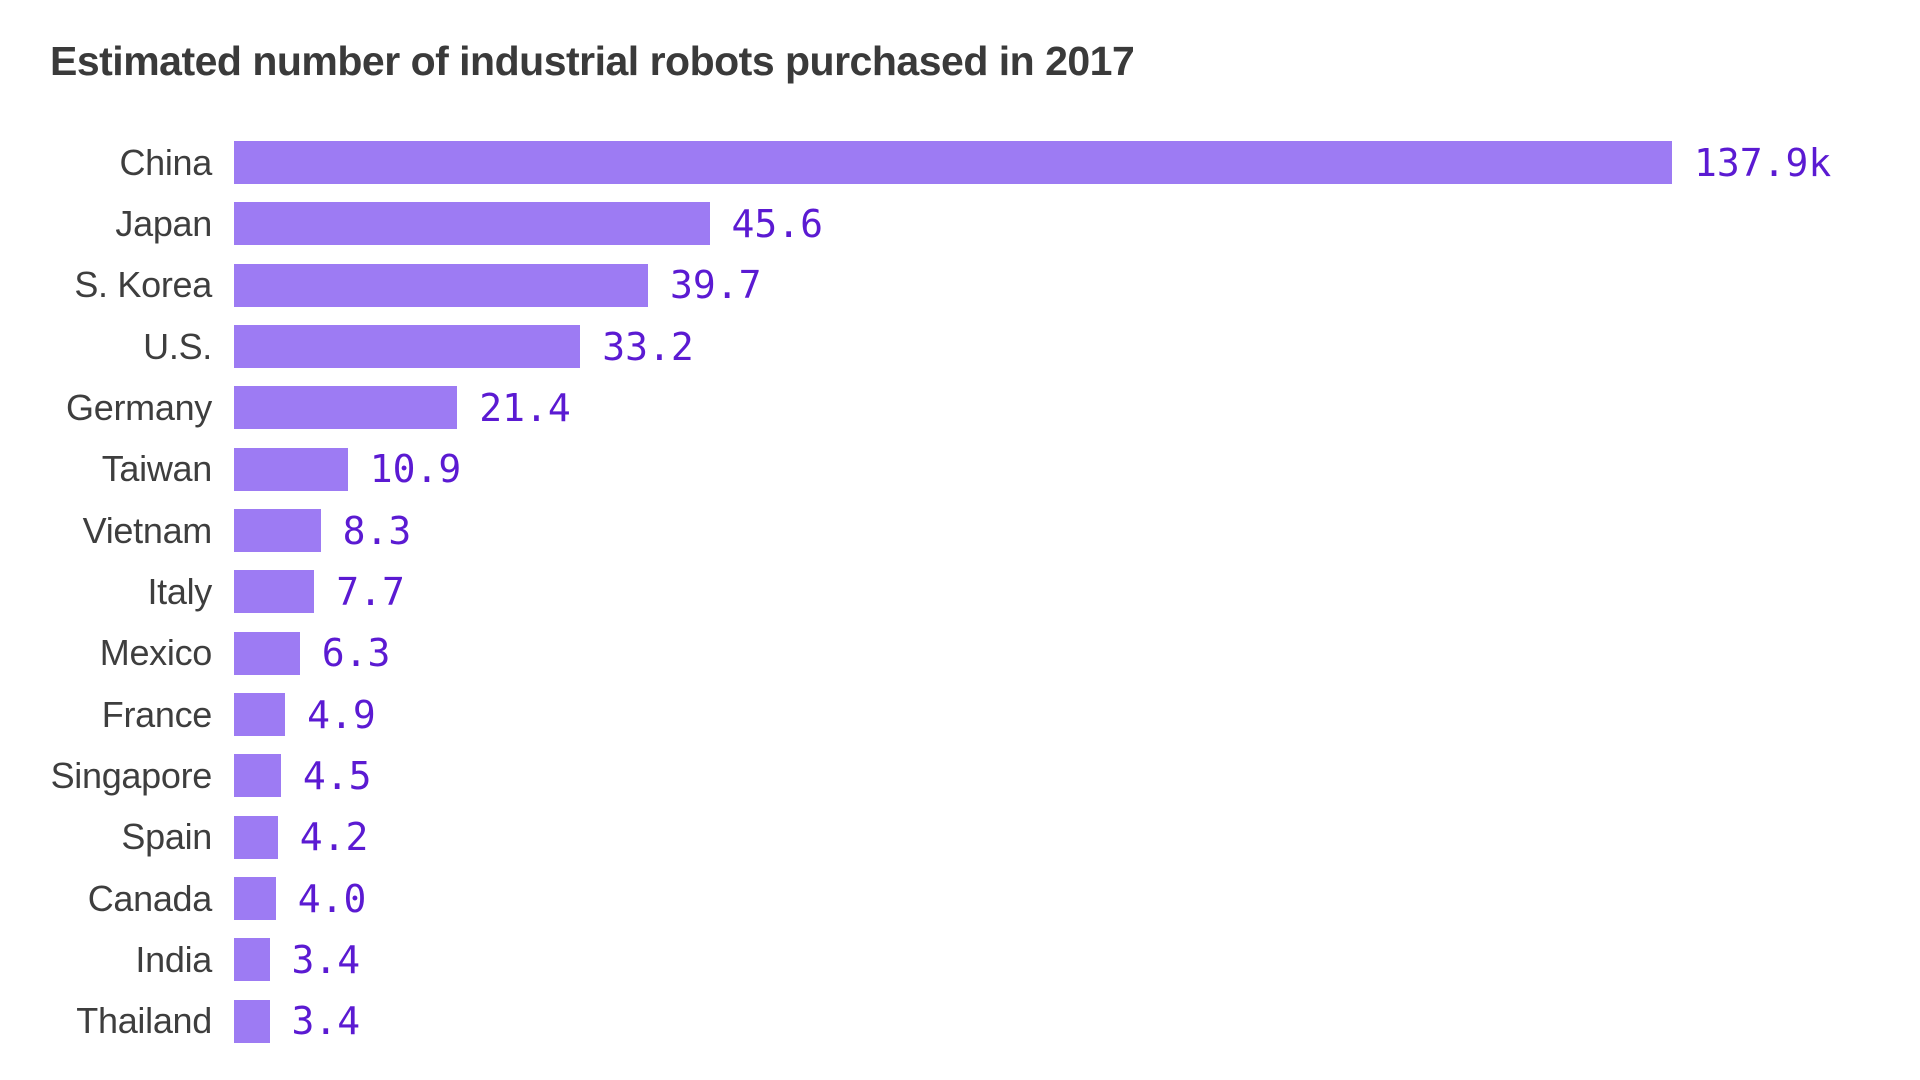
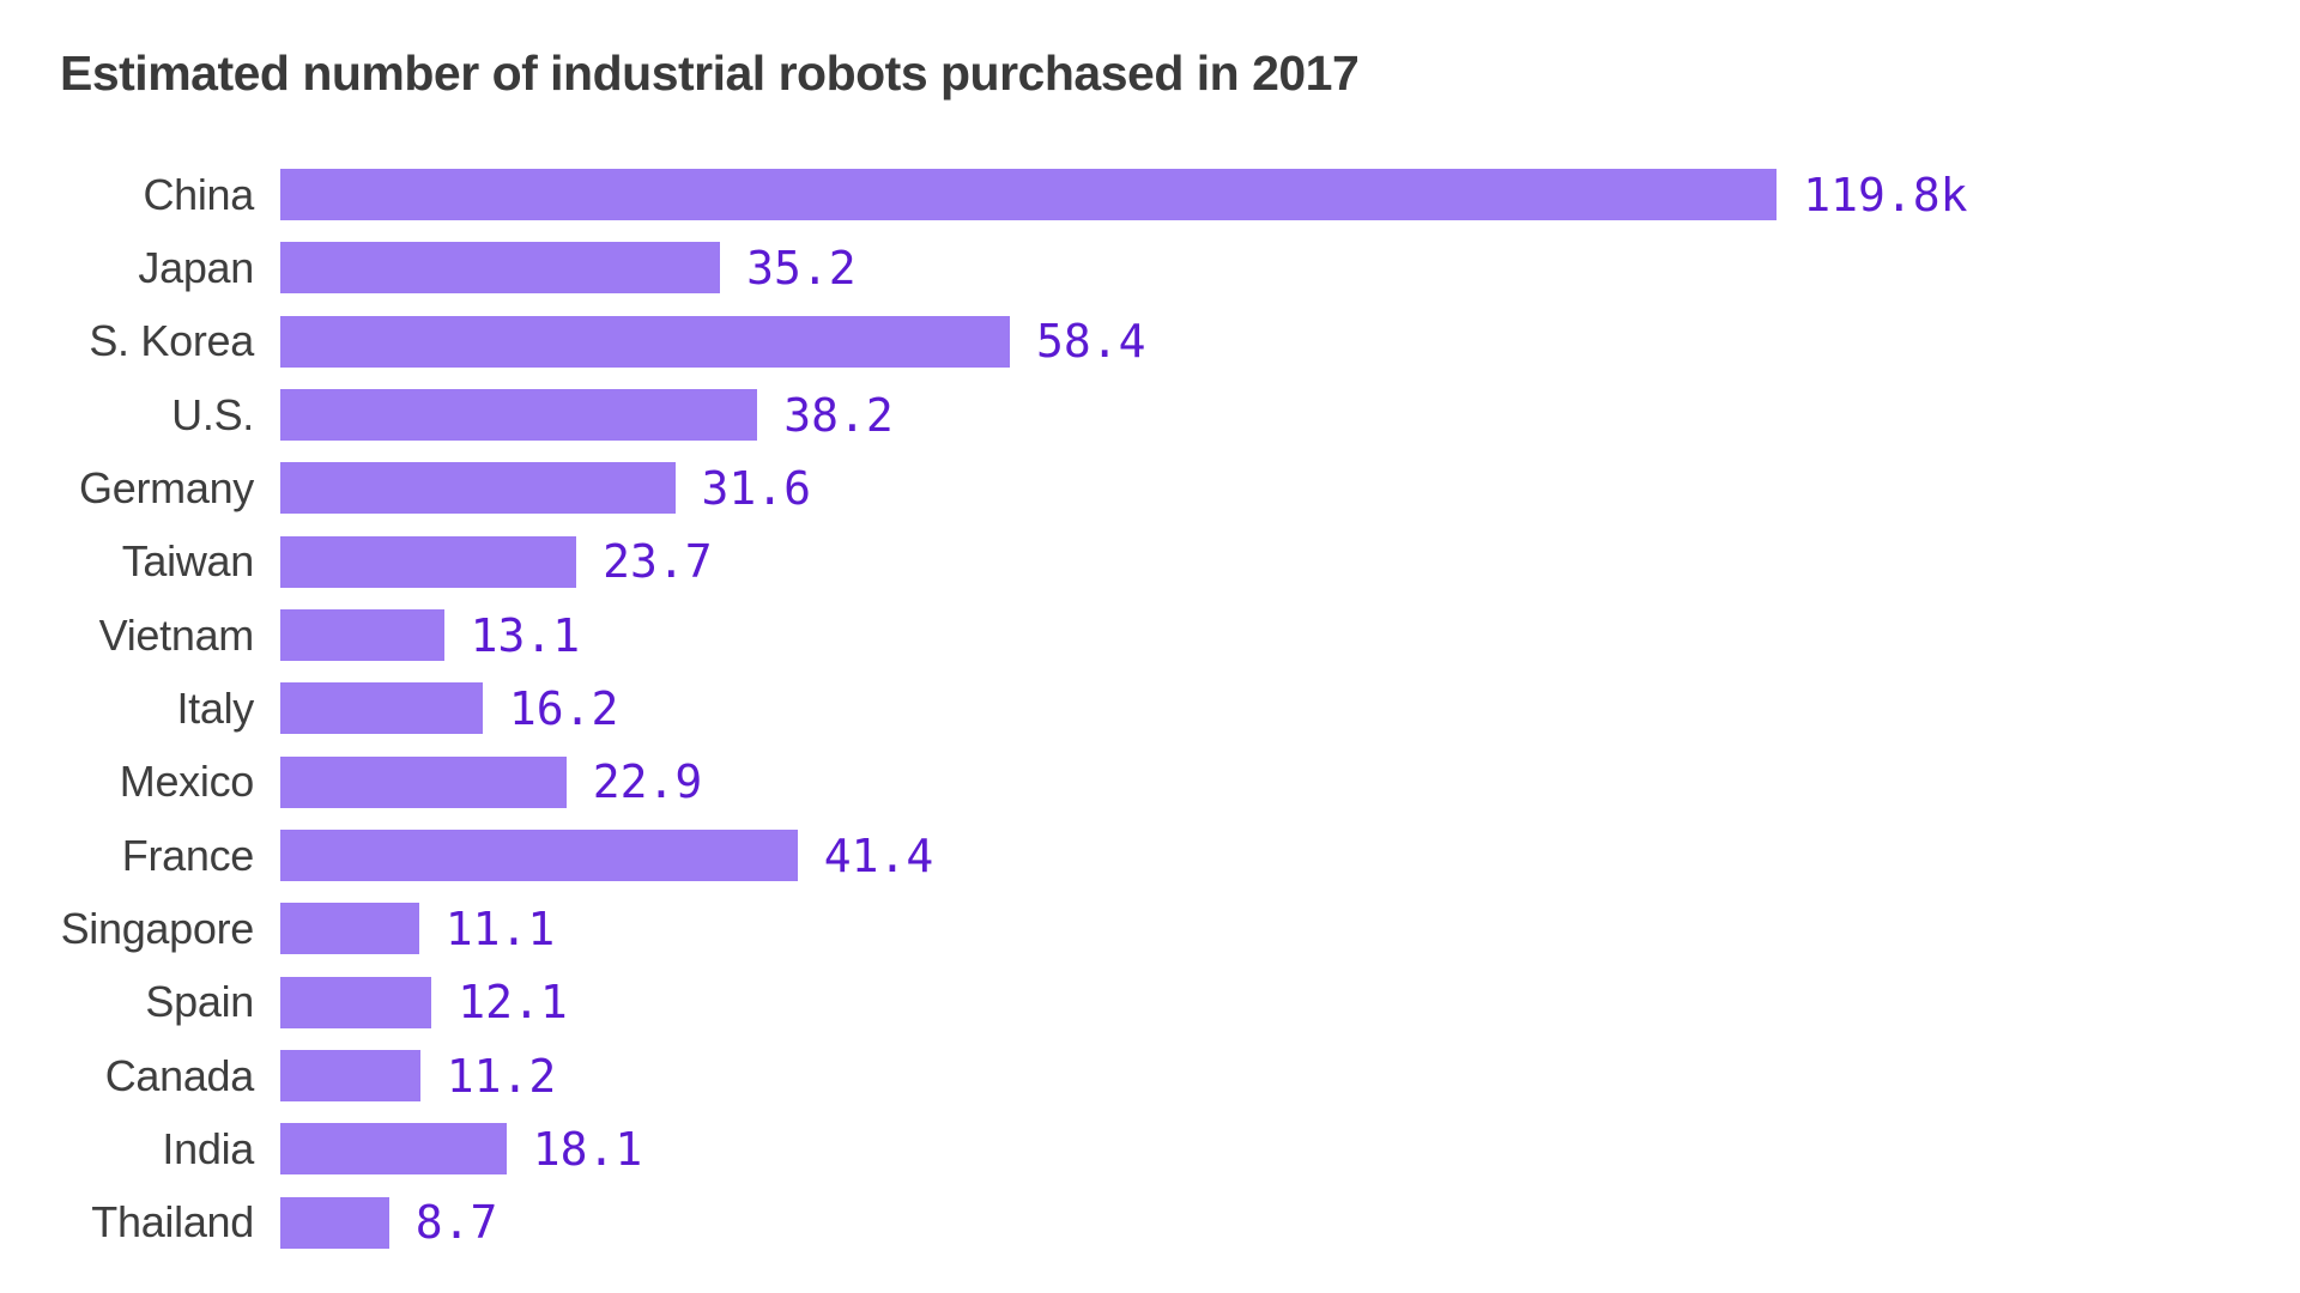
China: 137.9k -> 119.8k
Japan: 45.6 -> 35.2
S. Korea: 39.7 -> 58.4
U.S.: 33.2 -> 38.2
Germany: 21.4 -> 31.6
Taiwan: 10.9 -> 23.7
Vietnam: 8.3 -> 13.1
Italy: 7.7 -> 16.2
Mexico: 6.3 -> 22.9
France: 4.9 -> 41.4
Singapore: 4.5 -> 11.1
Spain: 4.2 -> 12.1
Canada: 4.0 -> 11.2
India: 3.4 -> 18.1
Thailand: 3.4 -> 8.7
